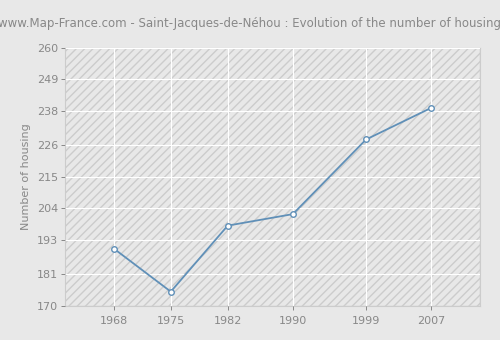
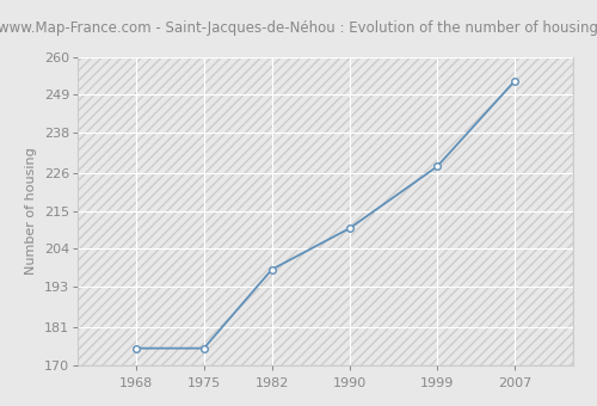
1968: 190 -> 175
1990: 202 -> 210
2007: 239 -> 253
